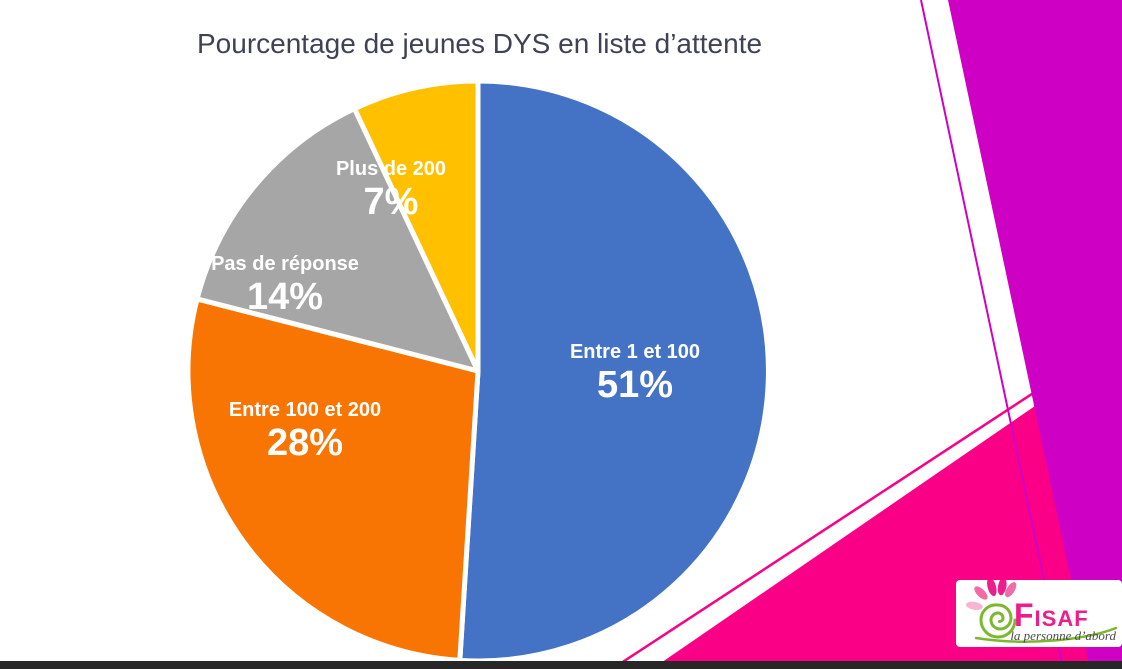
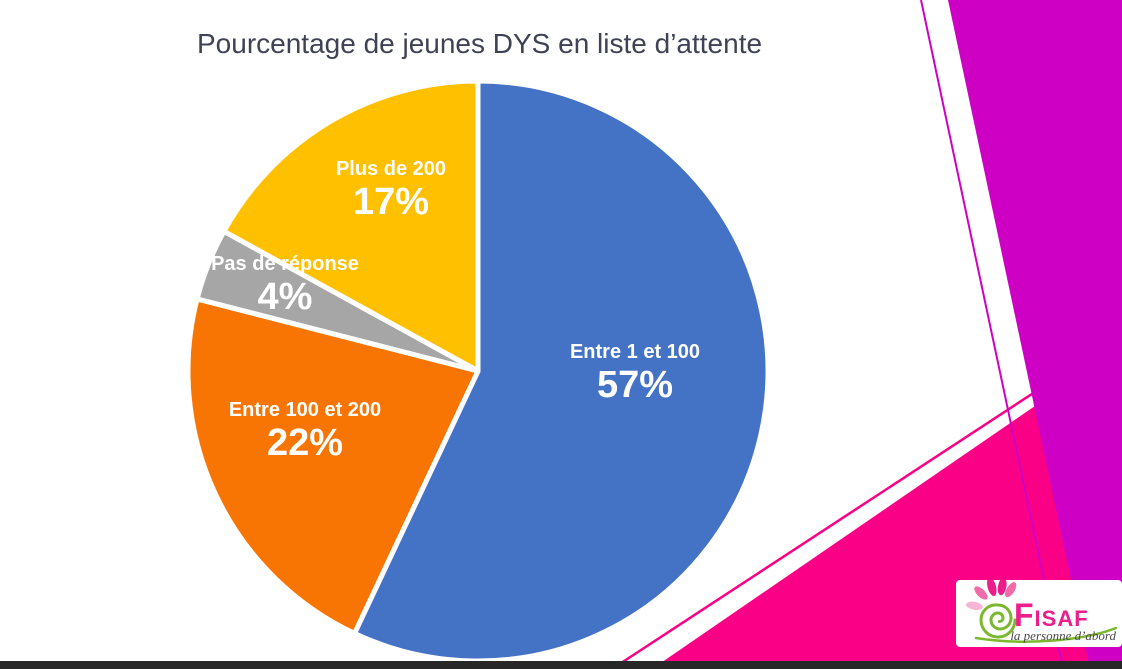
Entre 1 et 100: 51% -> 57%
Entre 100 et 200: 28% -> 22%
Pas de réponse: 14% -> 4%
Plus de 200: 7% -> 17%
